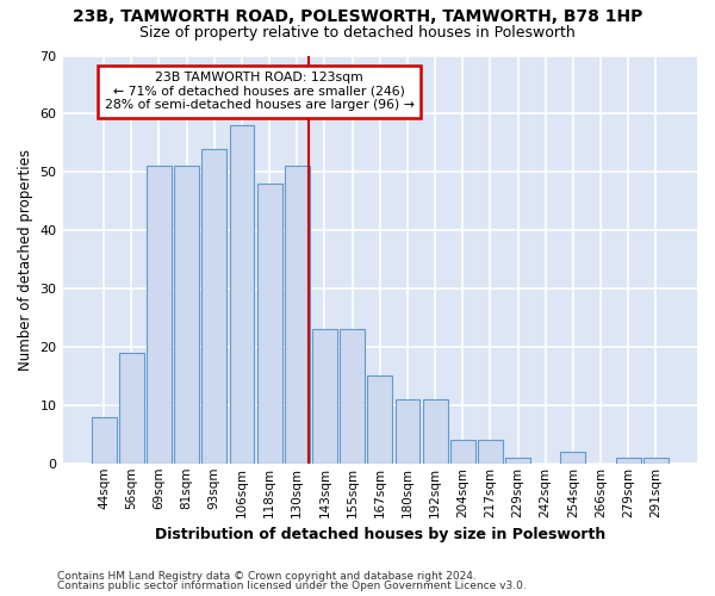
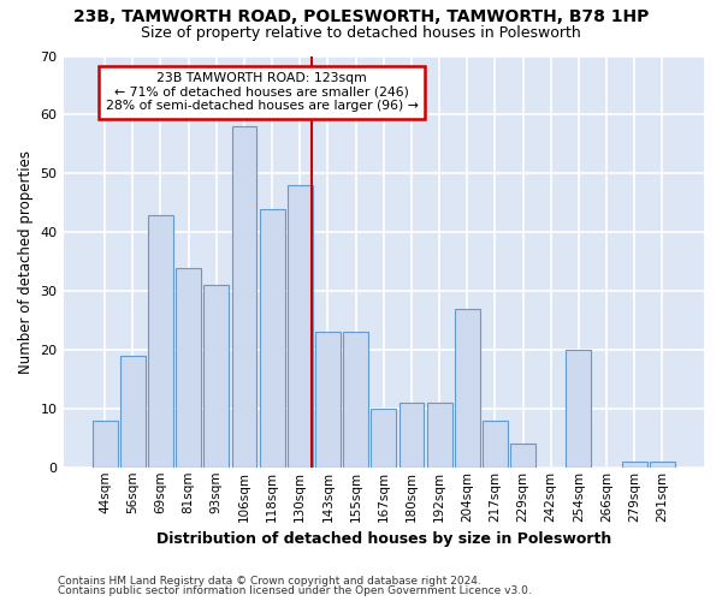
69sqm: 51 -> 43
81sqm: 51 -> 34
93sqm: 54 -> 31
118sqm: 48 -> 44
130sqm: 51 -> 48
167sqm: 15 -> 10
204sqm: 4 -> 27
217sqm: 4 -> 8
229sqm: 1 -> 4
254sqm: 2 -> 20
